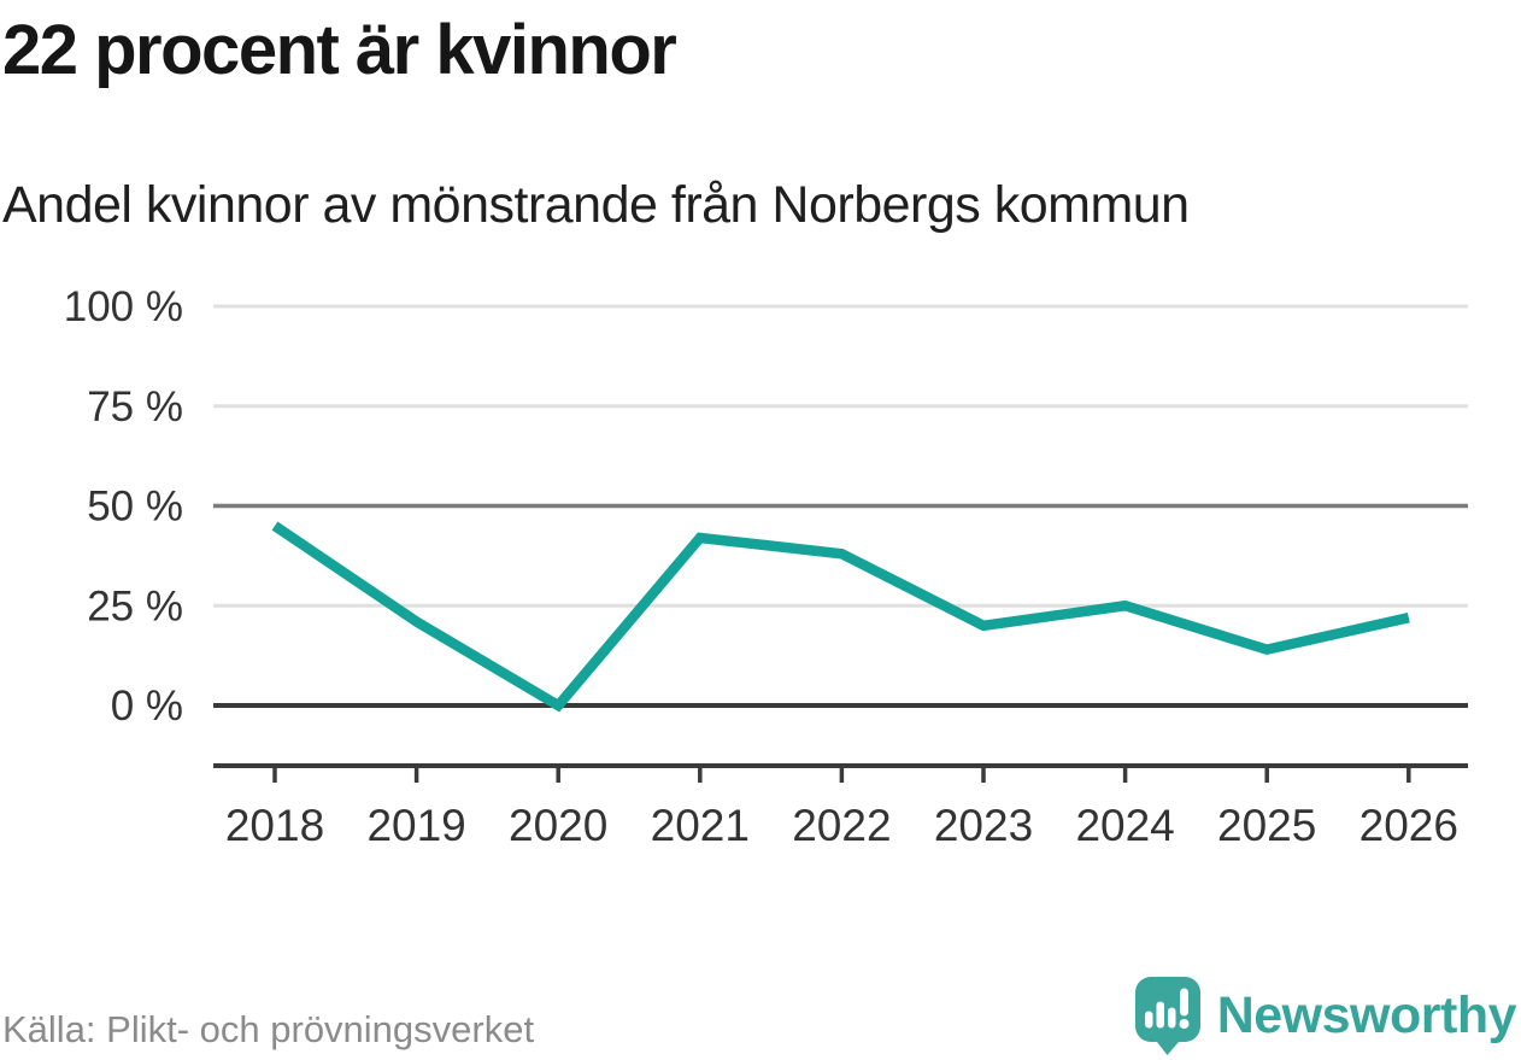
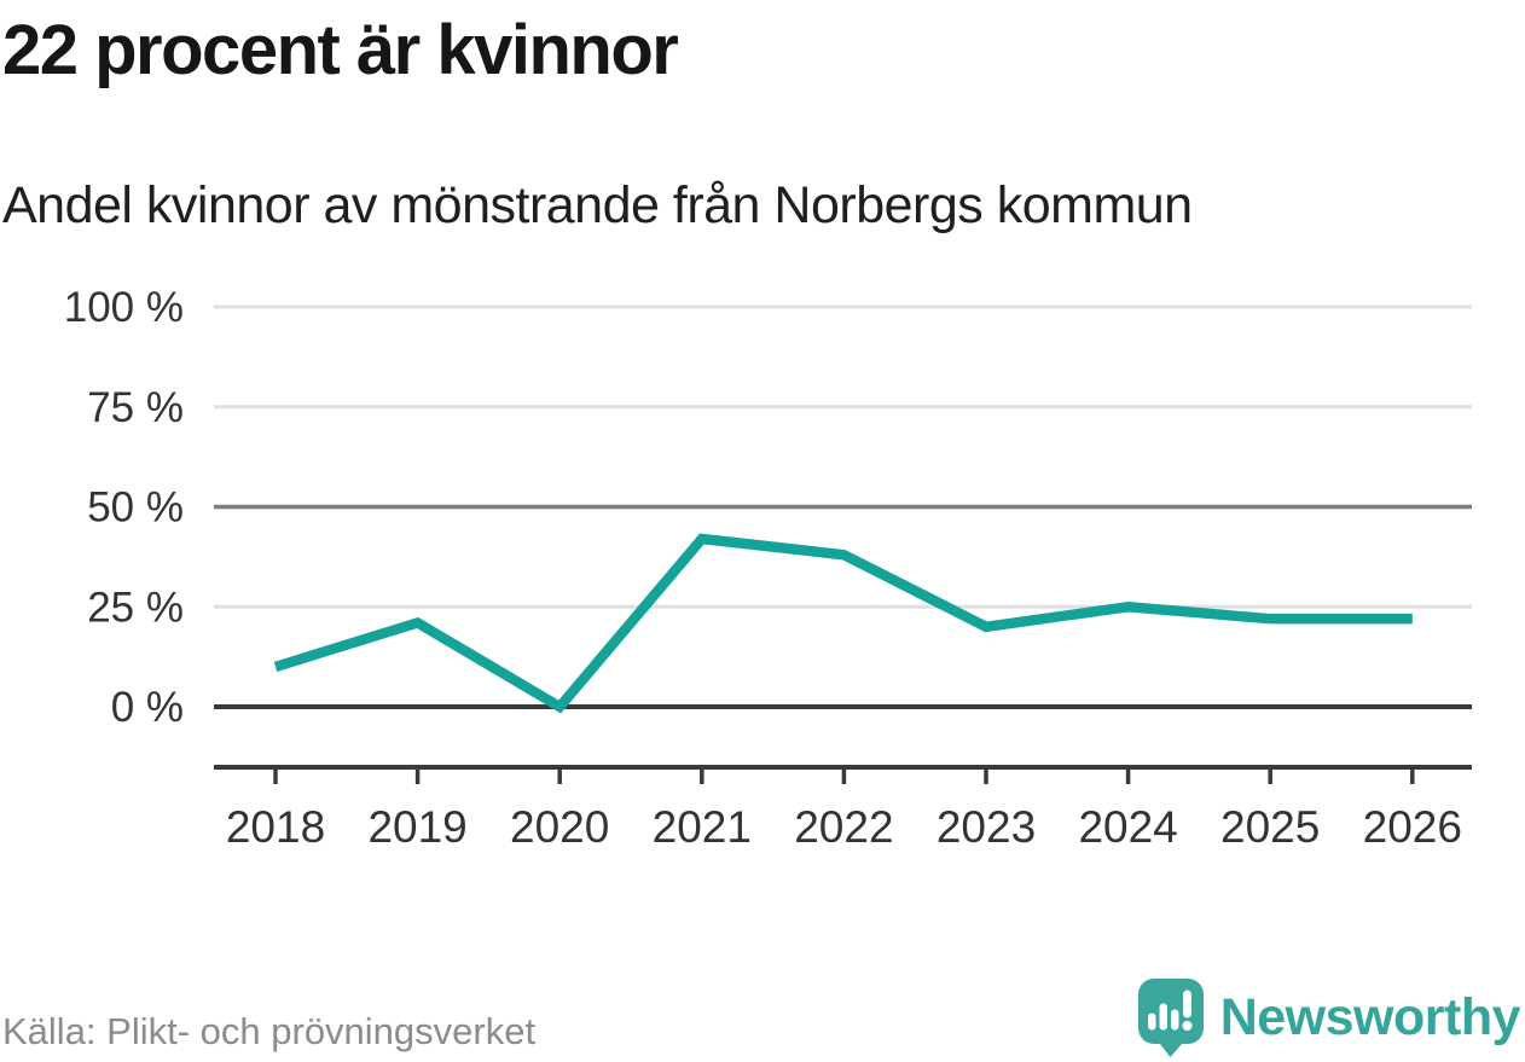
2018: 45% -> 10%
2025: 14% -> 22%
